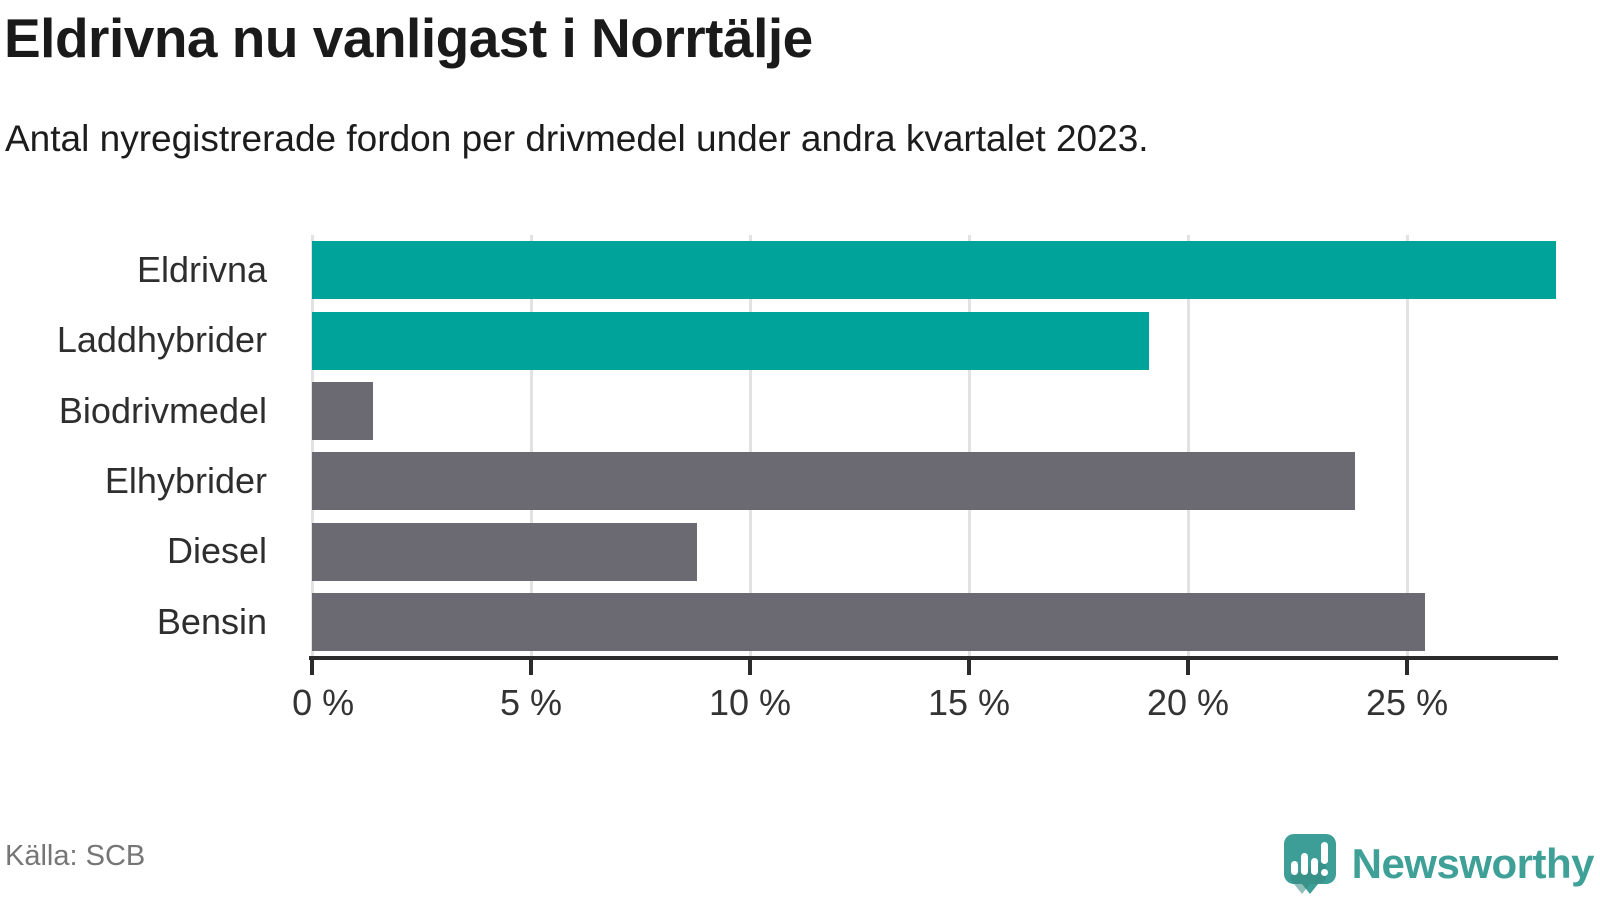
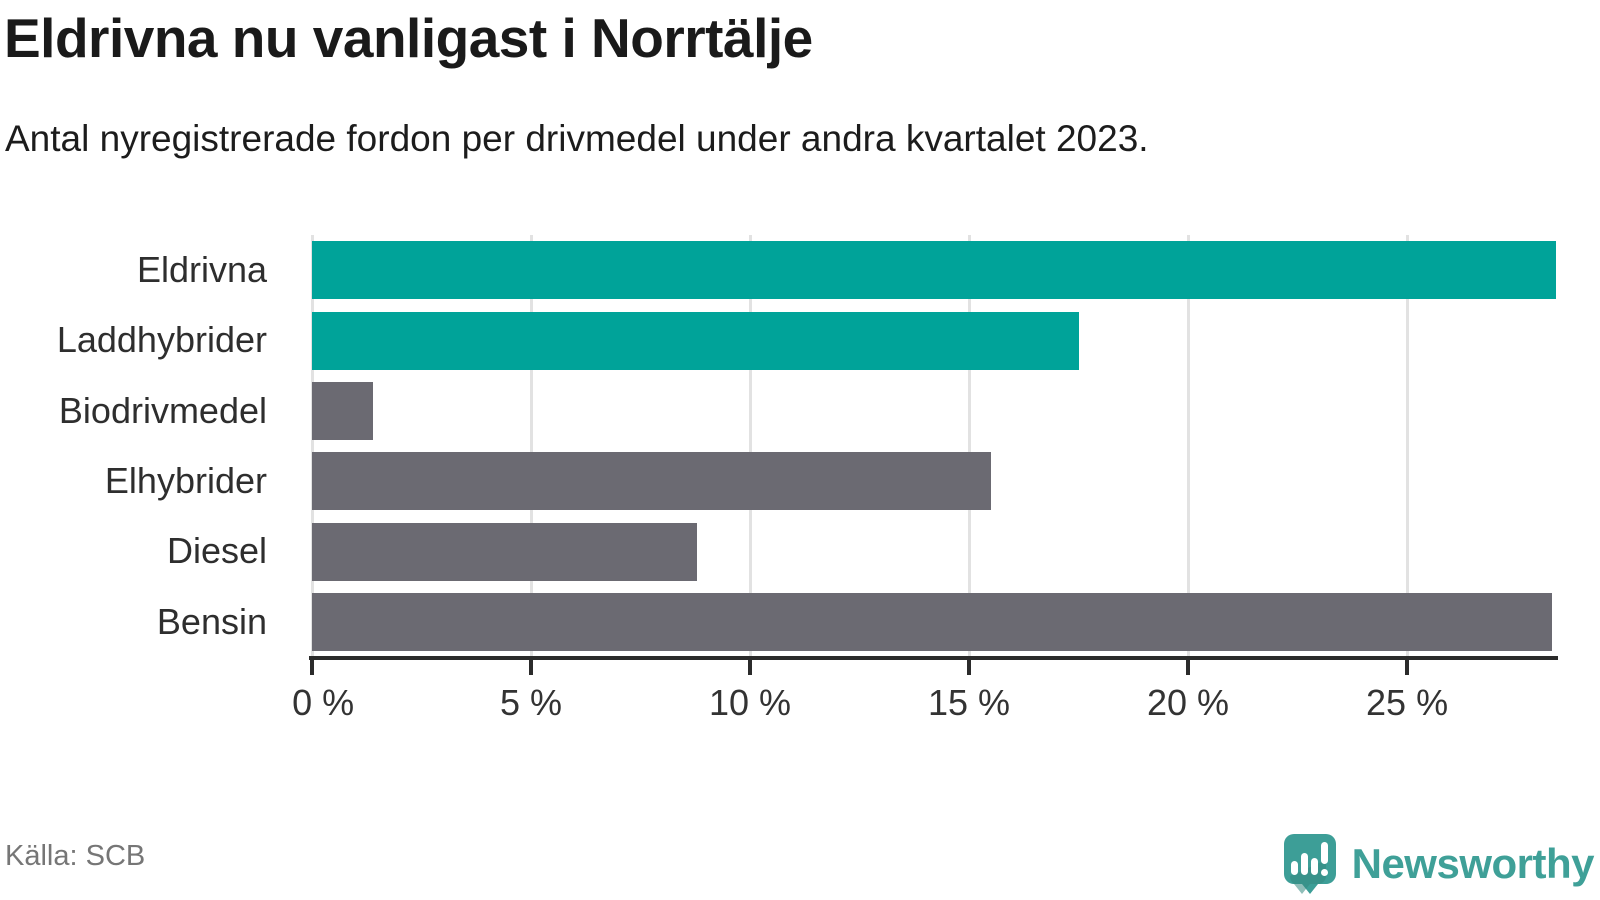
Laddhybrider: 19.1% -> 17.5%
Elhybrider: 23.8% -> 15.5%
Bensin: 25.4% -> 28.3%
